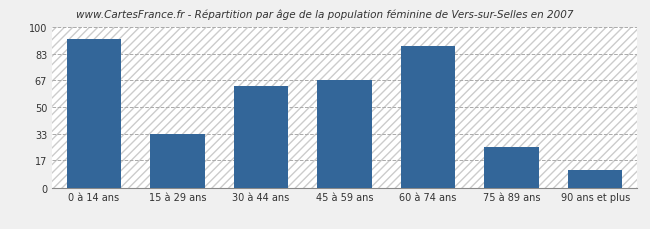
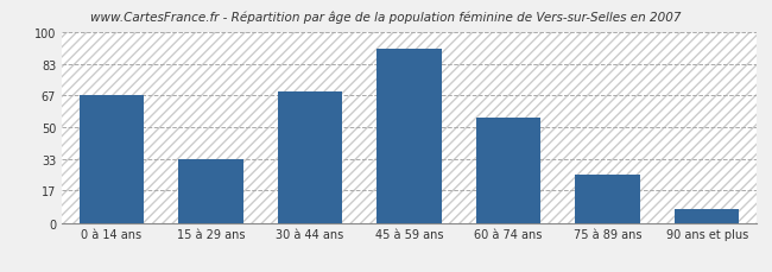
0 à 14 ans: 92 -> 67
30 à 44 ans: 63 -> 69
45 à 59 ans: 67 -> 91
60 à 74 ans: 88 -> 55
90 ans et plus: 11 -> 7
